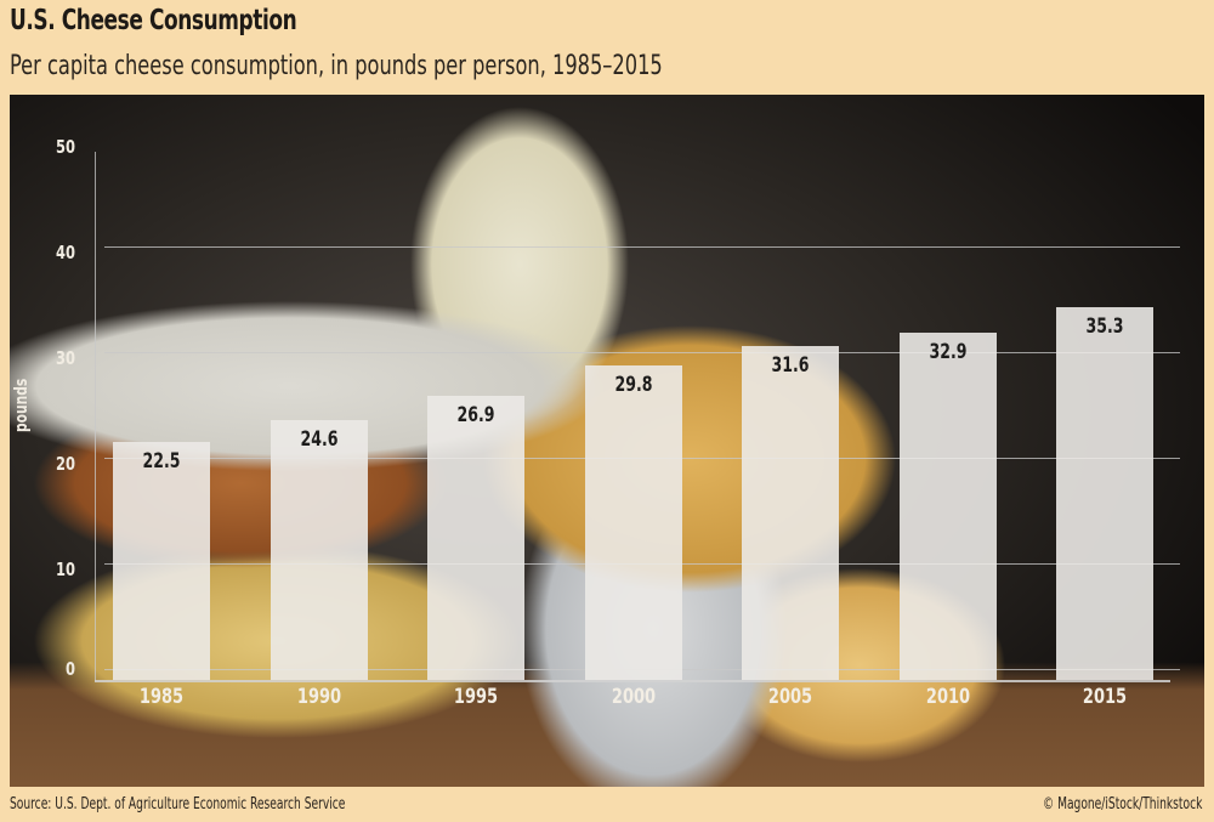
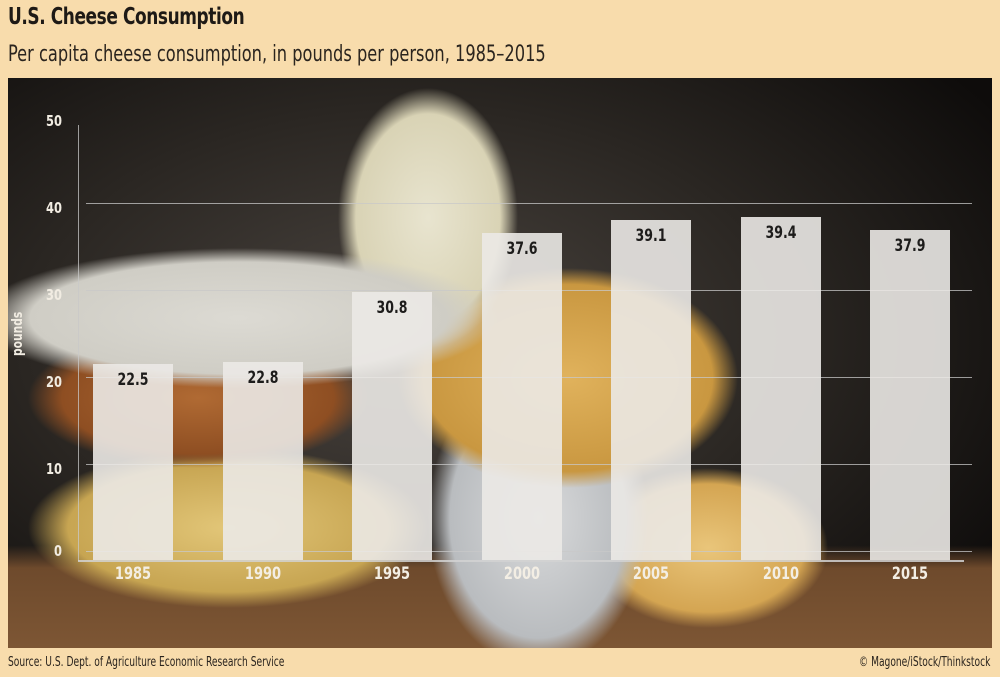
1990: 24.6 -> 22.8
1995: 26.9 -> 30.8
2000: 29.8 -> 37.6
2005: 31.6 -> 39.1
2010: 32.9 -> 39.4
2015: 35.3 -> 37.9
